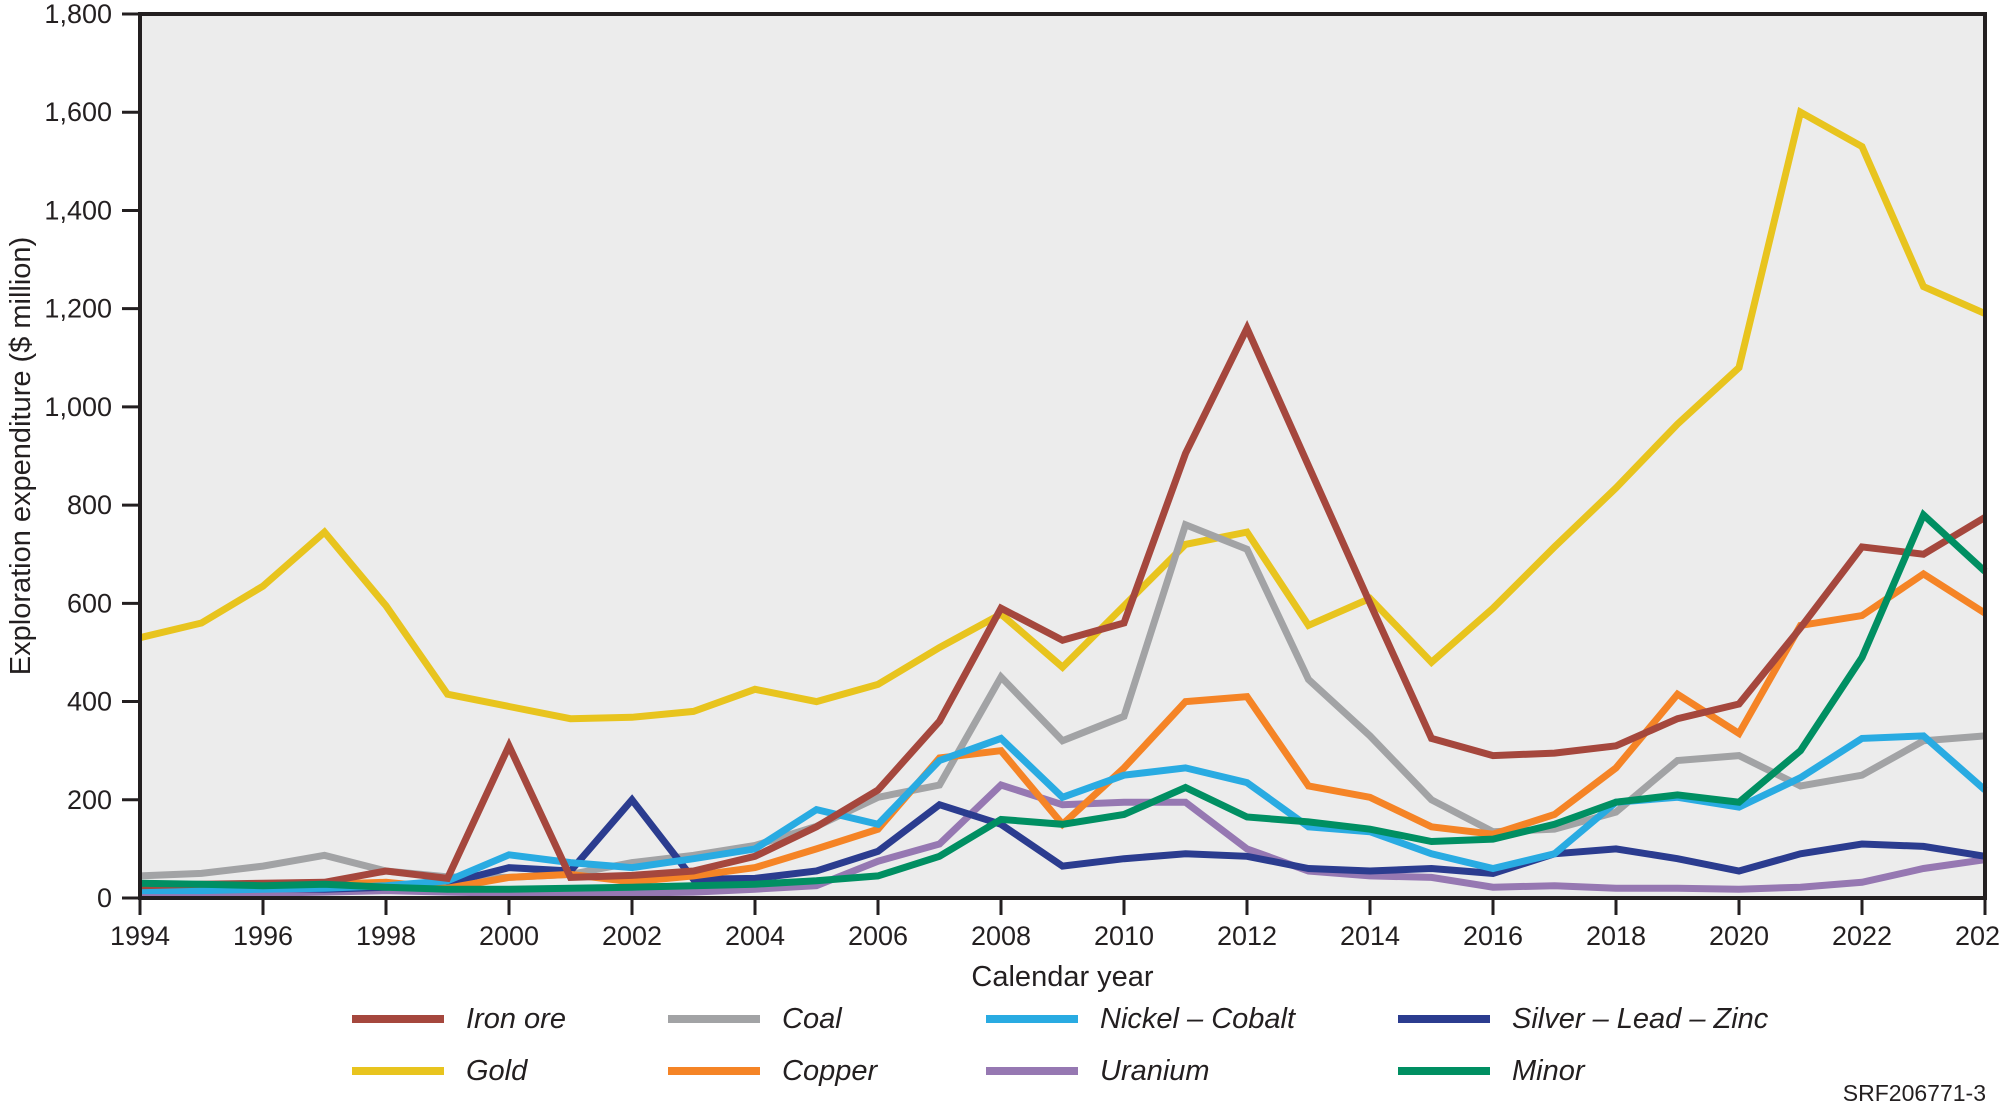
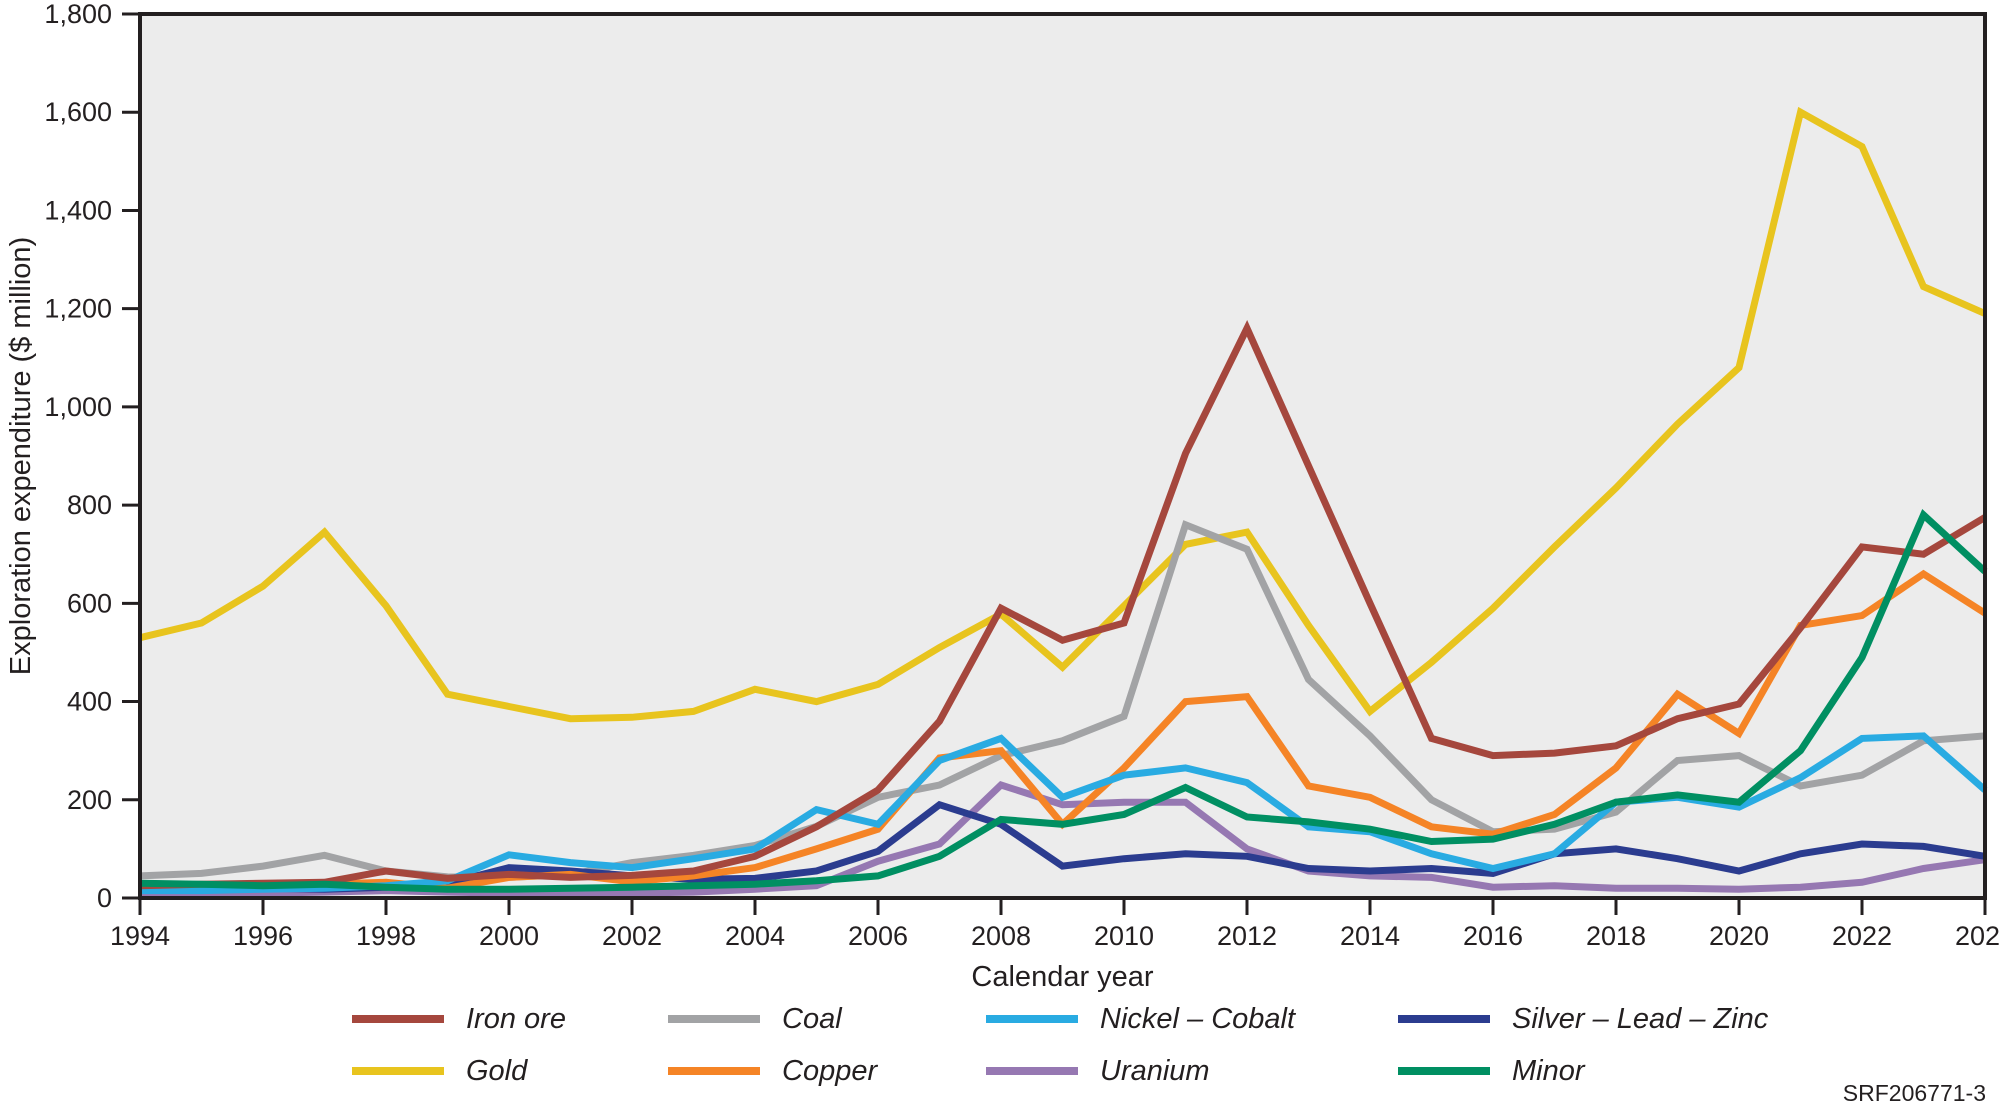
Iron ore/2000: 310 -> 50
Silver – Lead – Zinc/2002: 200 -> 40
Coal/2008: 450 -> 290
Gold/2014: 610 -> 380
